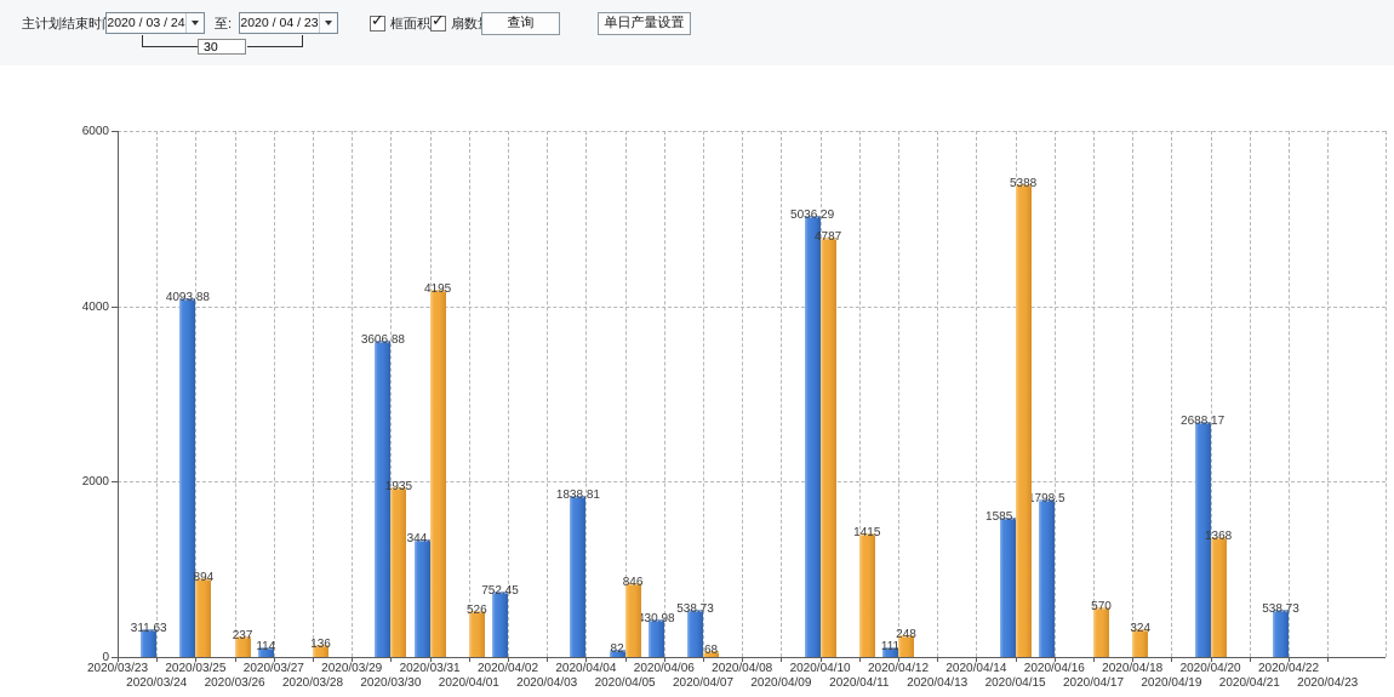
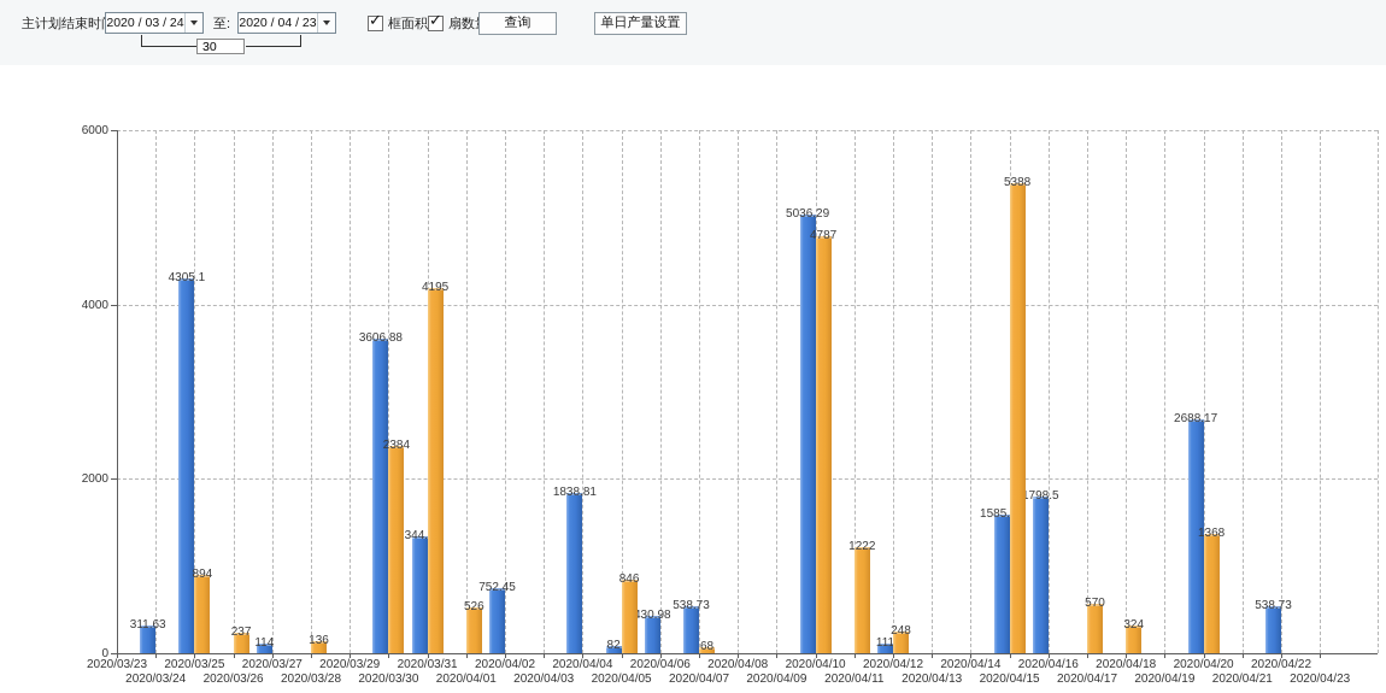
框面积/2020/03/25: 4093.88 -> 4305.1
扇数量/2020/03/30: 1935 -> 2384
扇数量/2020/04/11: 1415 -> 1222
